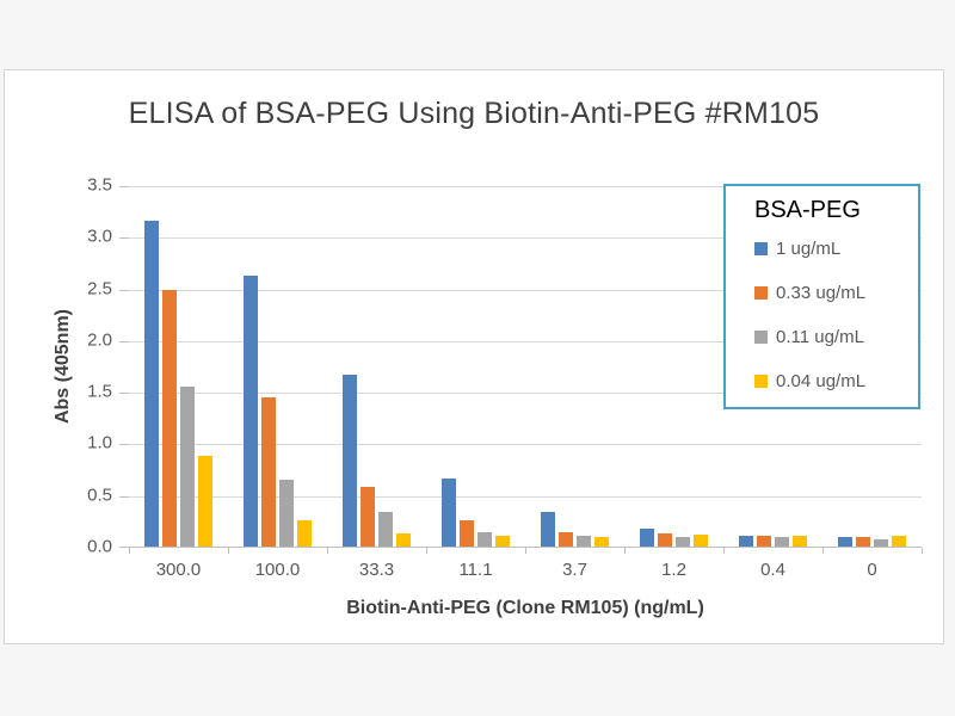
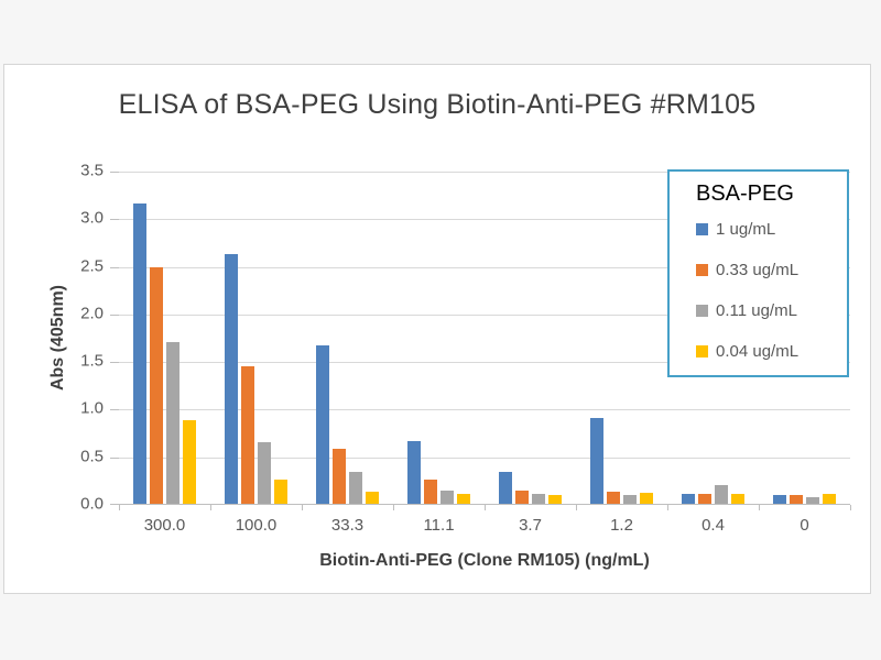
0.11 ug/mL/300.0: 1.6 -> 1.7
1 ug/mL/1.2: 0.2 -> 0.9
0.11 ug/mL/0.4: 0.1 -> 0.2
